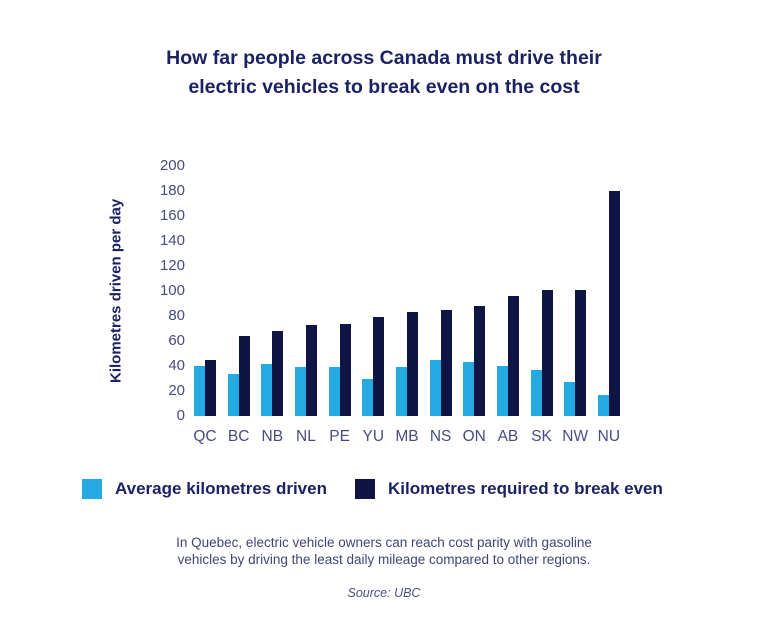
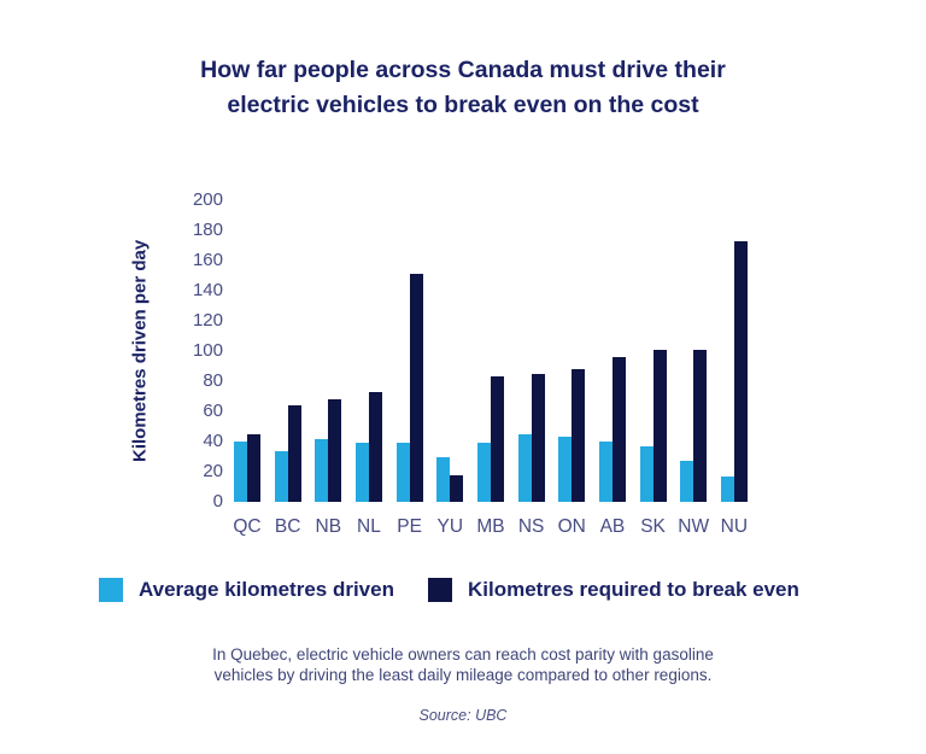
Kilometres required to break even/PE: 74 -> 151
Kilometres required to break even/YU: 79 -> 18
Kilometres required to break even/NU: 180 -> 173
